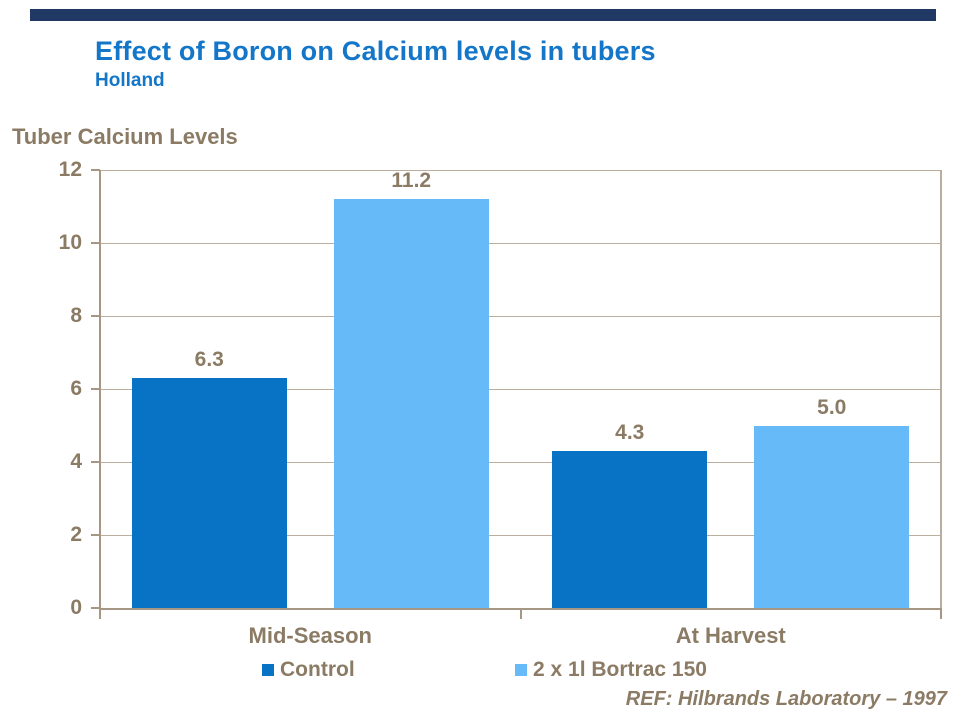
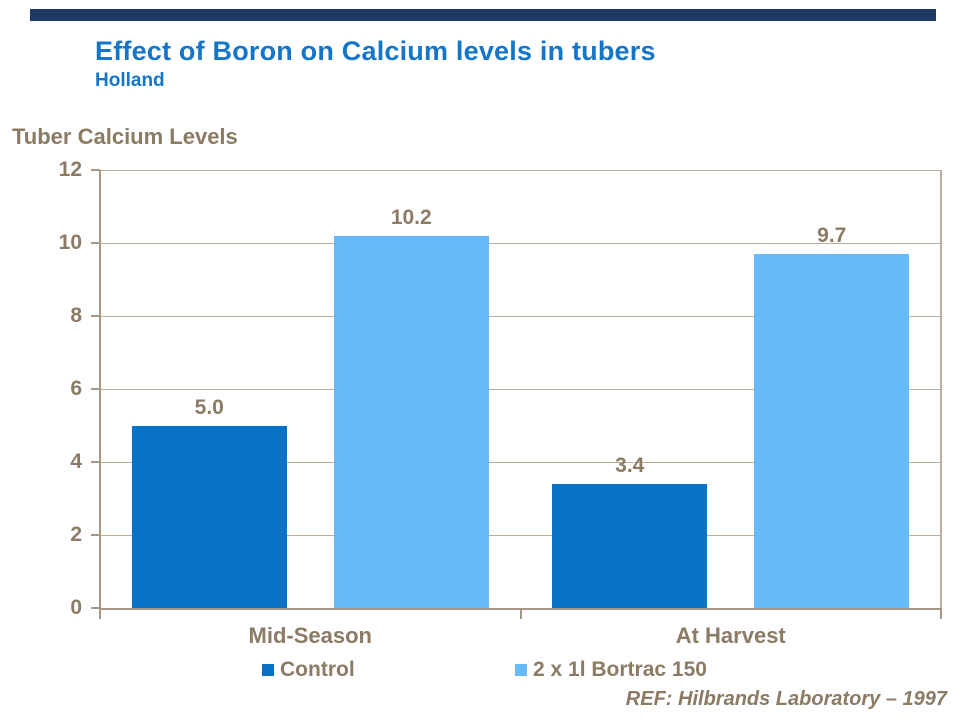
Control/Mid-Season: 6.3 -> 5.0
2 x 1l Bortrac 150/Mid-Season: 11.2 -> 10.2
Control/At Harvest: 4.3 -> 3.4
2 x 1l Bortrac 150/At Harvest: 5.0 -> 9.7
